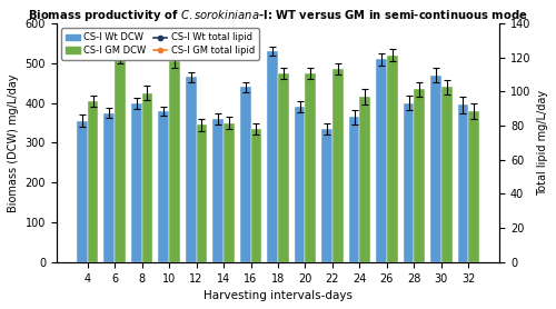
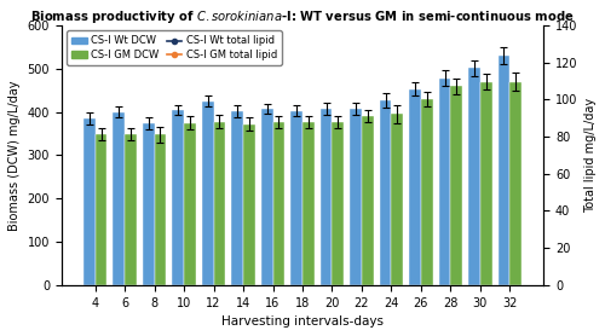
CS-I Wt DCW/4: 355 -> 385
CS-I GM DCW/4: 405 -> 350
CS-I Wt DCW/6: 375 -> 400
CS-I GM DCW/6: 515 -> 350
CS-I Wt DCW/8: 400 -> 373
CS-I GM DCW/8: 425 -> 348
CS-I Wt DCW/10: 380 -> 405
CS-I GM DCW/10: 505 -> 375
CS-I Wt DCW/12: 465 -> 425
CS-I GM DCW/12: 345 -> 378
CS-I Wt DCW/14: 360 -> 402
CS-I GM DCW/14: 350 -> 372
CS-I Wt DCW/16: 440 -> 408
CS-I GM DCW/16: 335 -> 378
CS-I Wt DCW/18: 530 -> 403
CS-I GM DCW/18: 475 -> 378
CS-I Wt DCW/20: 390 -> 408
CS-I GM DCW/20: 475 -> 378
CS-I Wt DCW/22: 335 -> 408
CS-I GM DCW/22: 485 -> 390
CS-I Wt DCW/24: 365 -> 427
CS-I GM DCW/24: 415 -> 395
CS-I Wt DCW/26: 510 -> 453
CS-I GM DCW/26: 520 -> 430
CS-I Wt DCW/28: 400 -> 478
CS-I GM DCW/28: 435 -> 460
CS-I Wt DCW/30: 470 -> 502
CS-I GM DCW/30: 440 -> 470
CS-I Wt DCW/32: 395 -> 530
CS-I GM DCW/32: 380 -> 470
